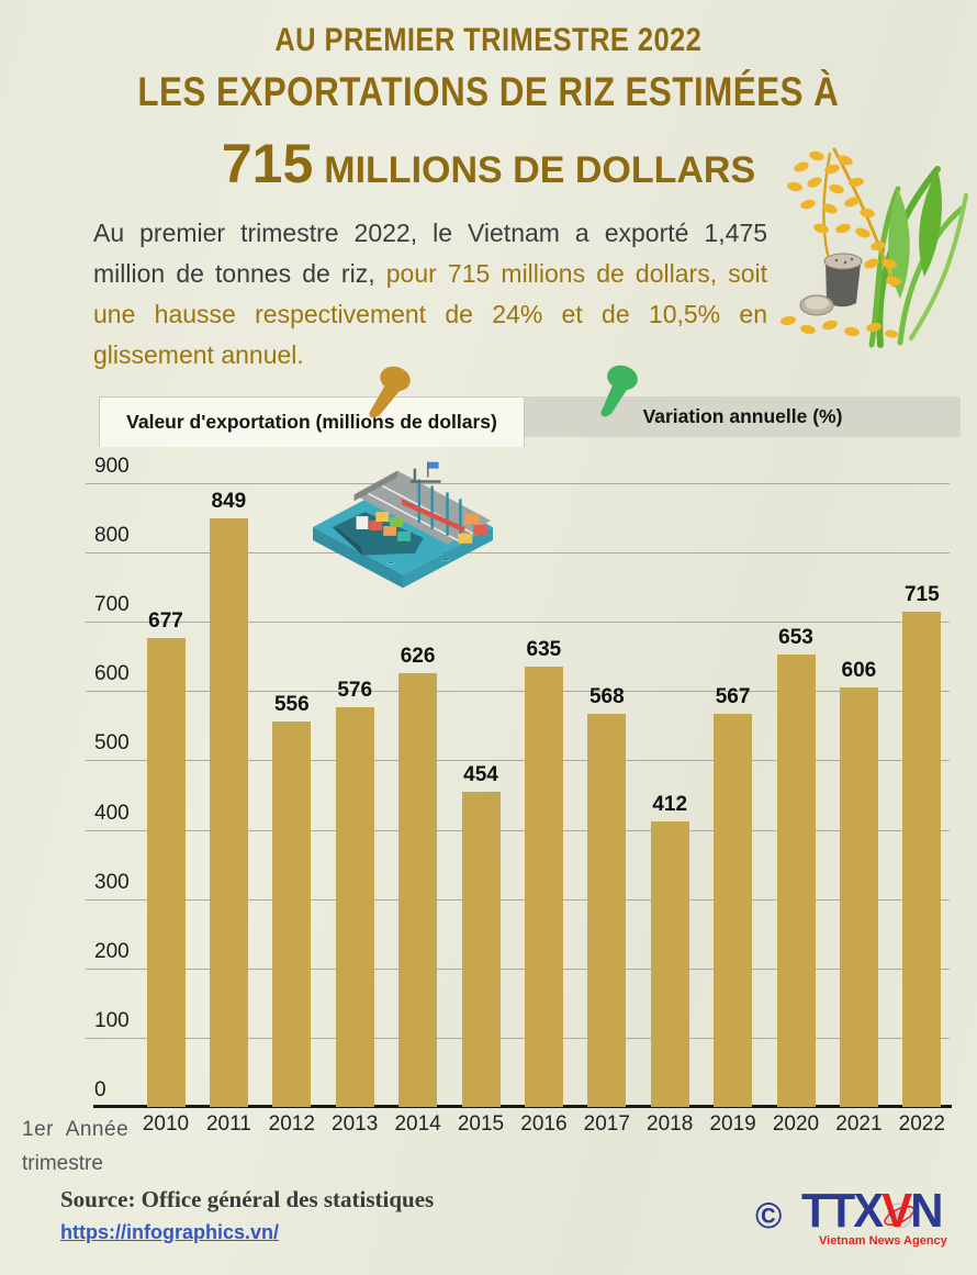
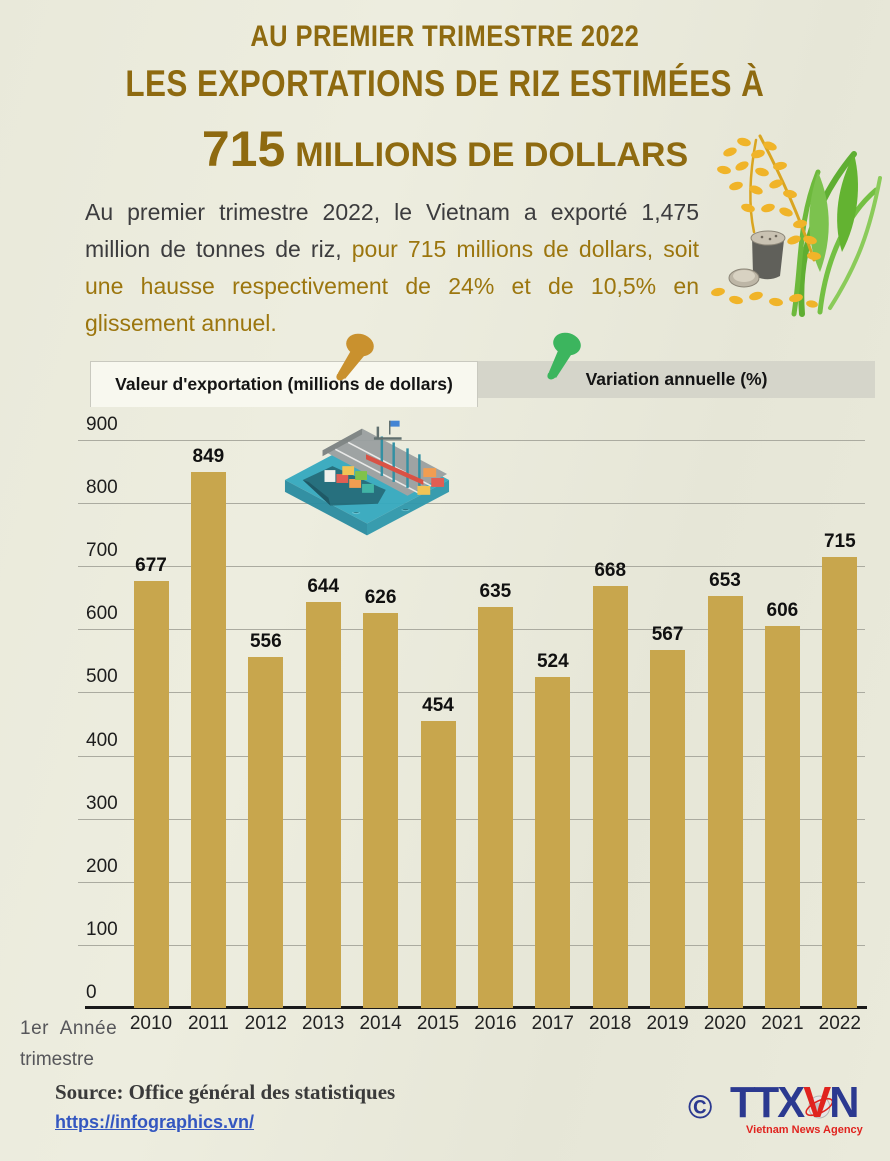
2013: 576 -> 644
2017: 568 -> 524
2018: 412 -> 668
